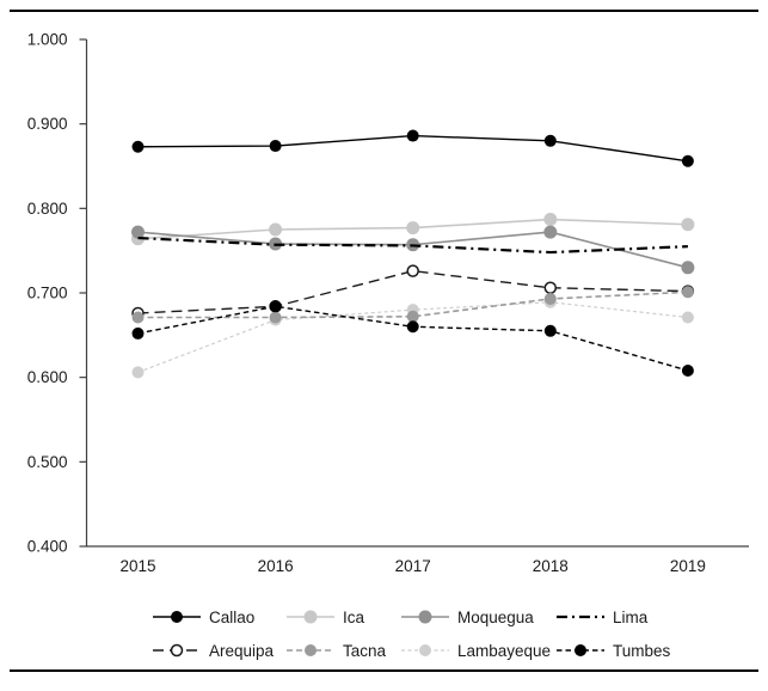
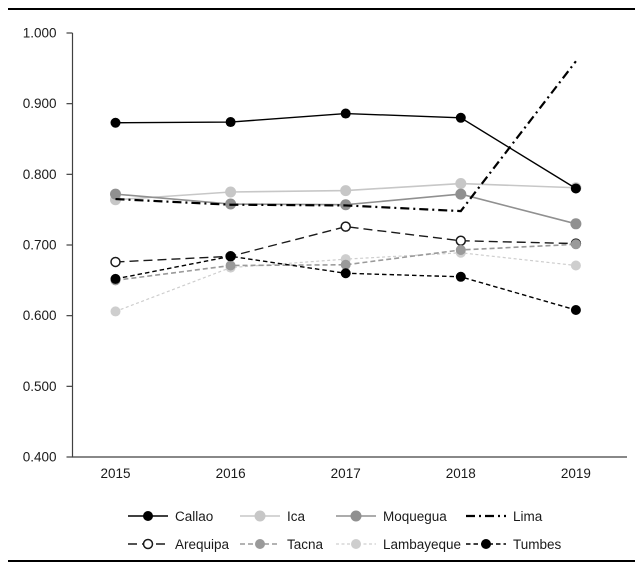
Tacna/2015: 0.67 -> 0.65
Lima/2019: 0.76 -> 0.96
Callao/2019: 0.86 -> 0.78
